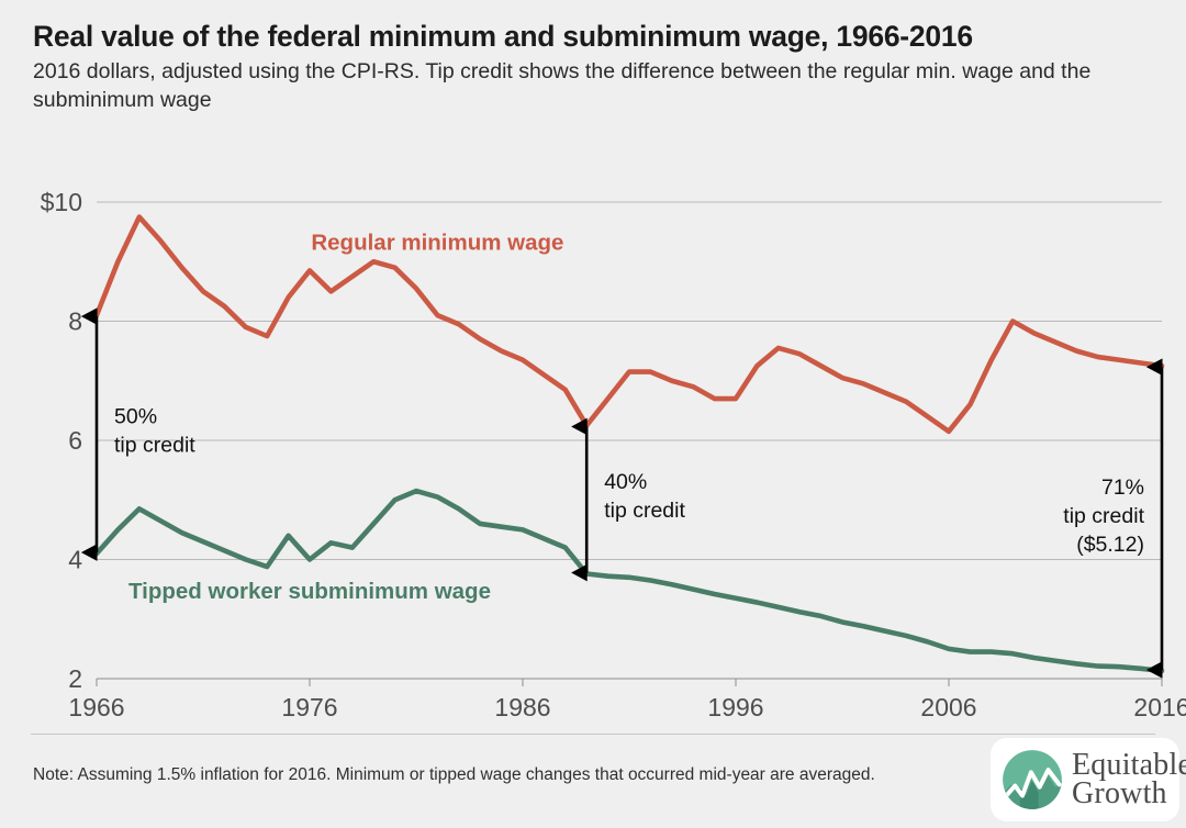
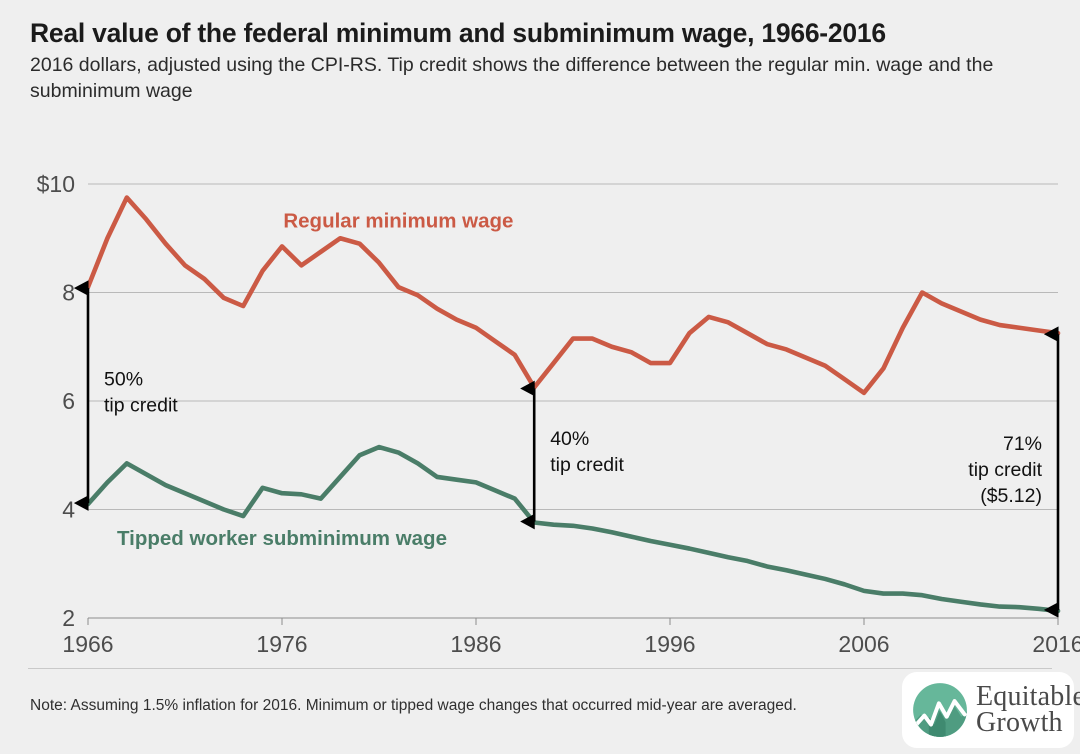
Tipped worker subminimum wage/1976: $4.0 -> $4.3
